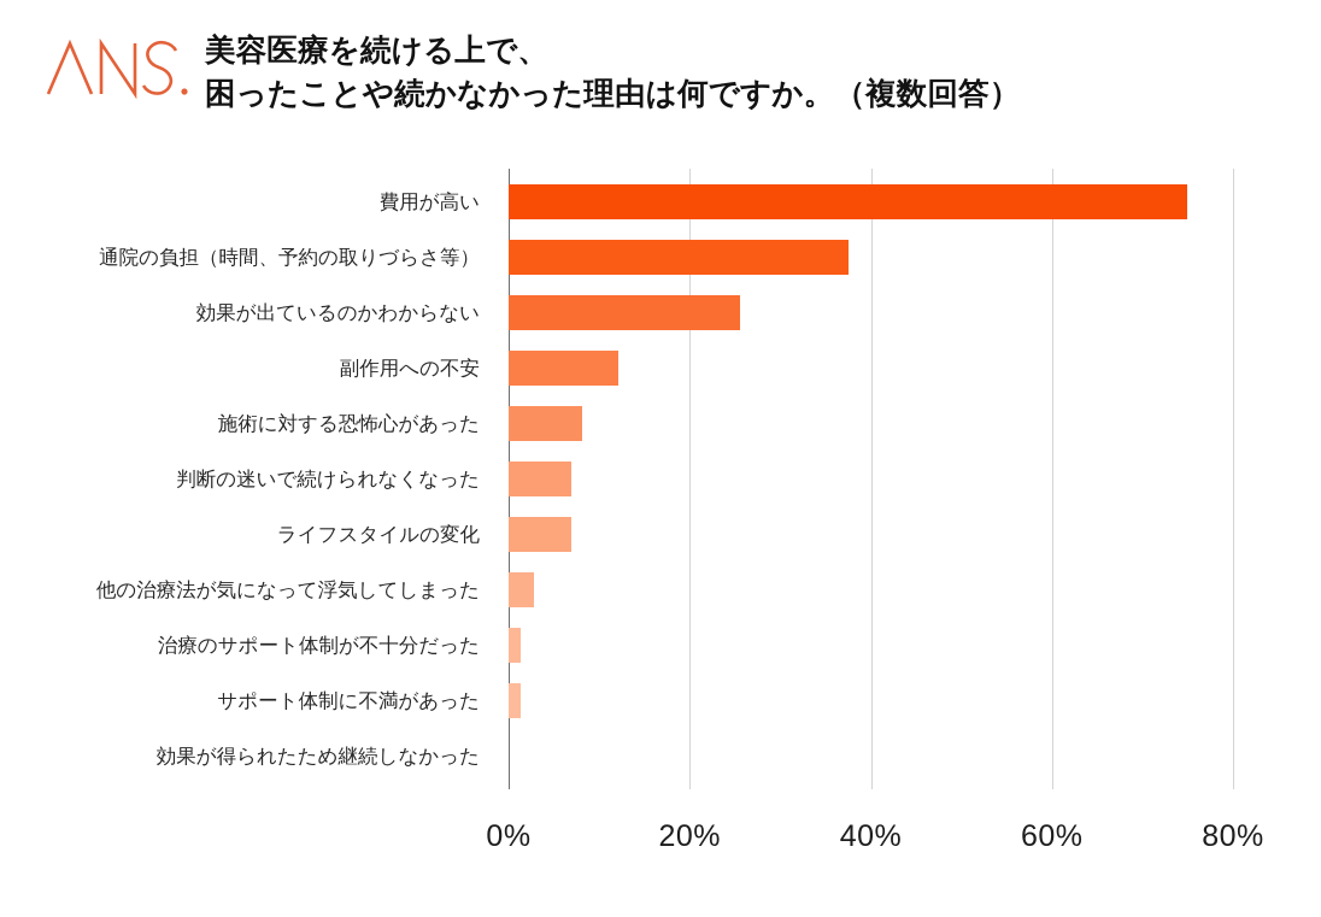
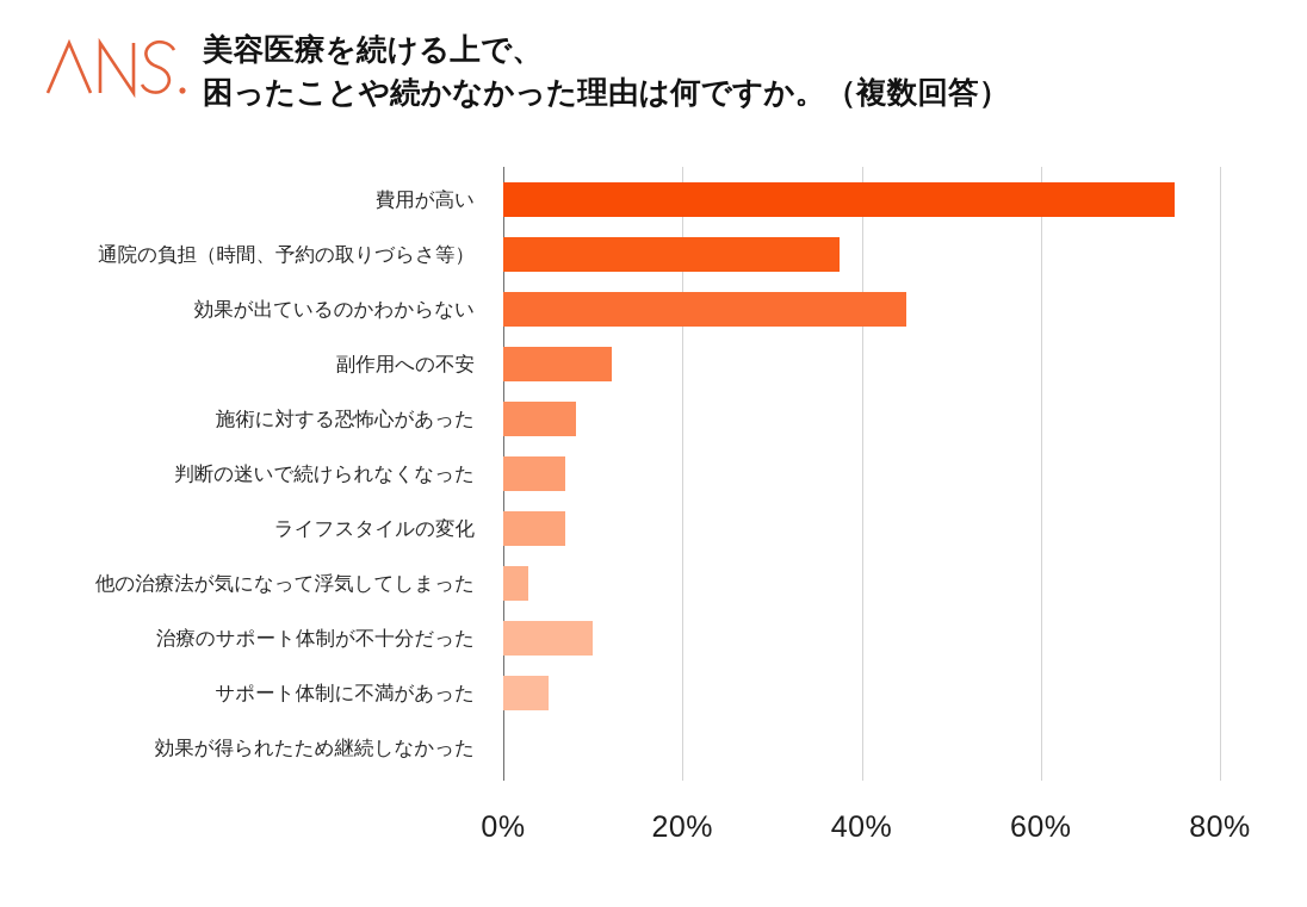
効果が出ているのかわからない: 26% -> 45%
治療のサポート体制が不十分だった: 1% -> 10%
サポート体制に不満があった: 1% -> 5%
